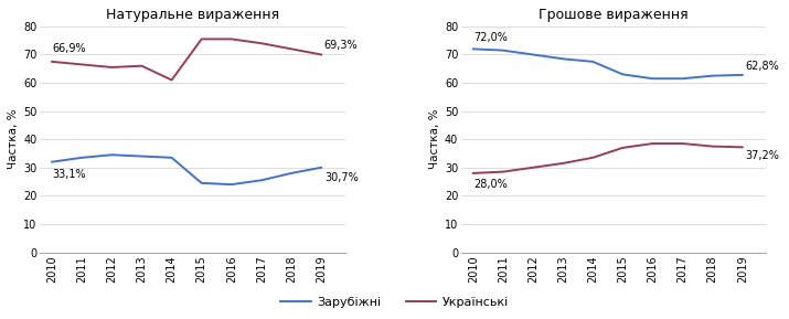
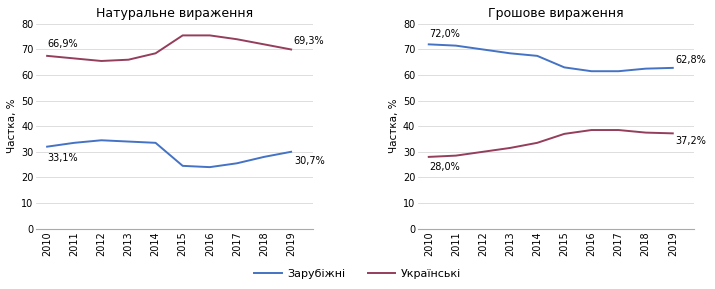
Натуральне вираження/Українські/2014: 61.0 -> 68.5
